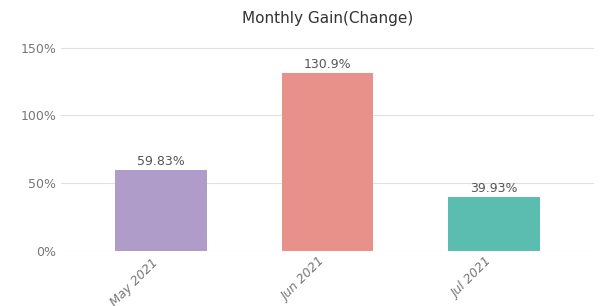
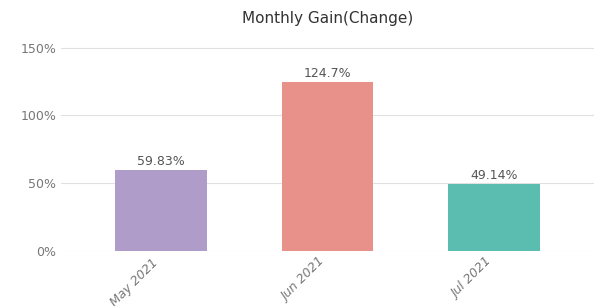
Jun 2021: 130.9% -> 124.7%
Jul 2021: 39.93% -> 49.14%
